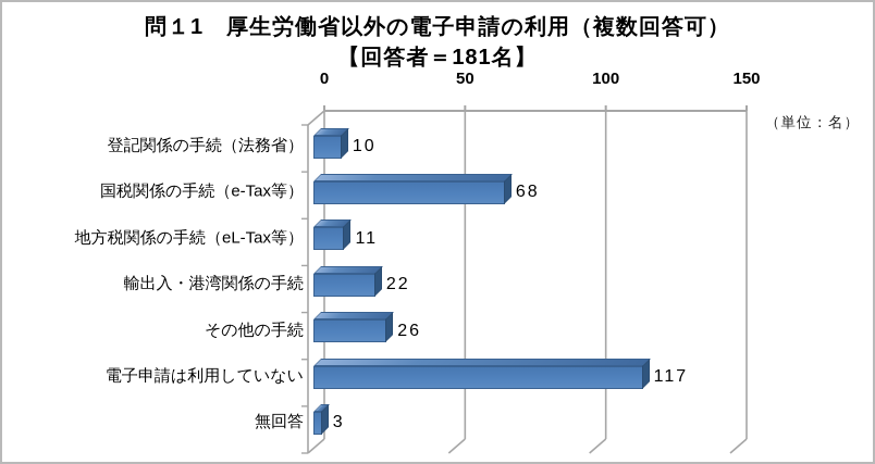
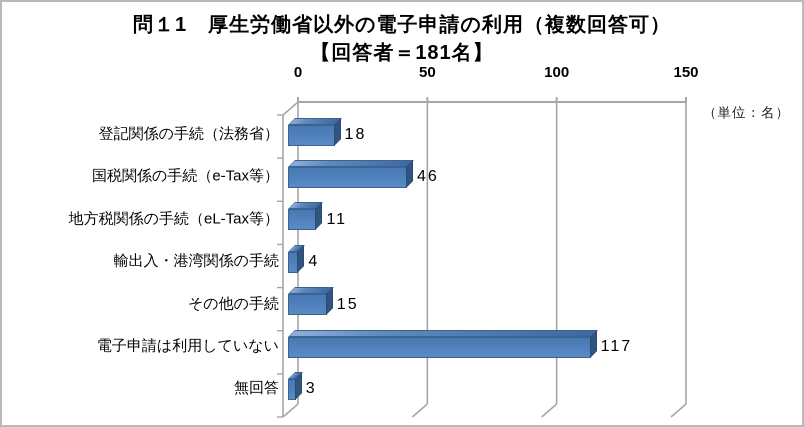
登記関係の手続（法務省）: 10 -> 18
国税関係の手続（e-Tax等）: 68 -> 46
輸出入・港湾関係の手続: 22 -> 4
その他の手続: 26 -> 15
